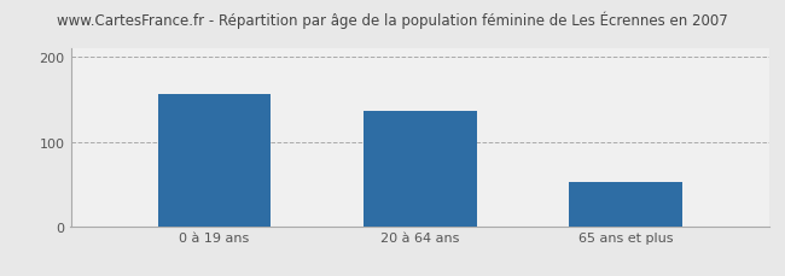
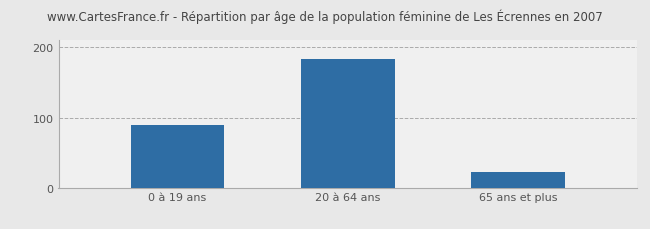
0 à 19 ans: 156 -> 90
20 à 64 ans: 136 -> 183
65 ans et plus: 52 -> 22
